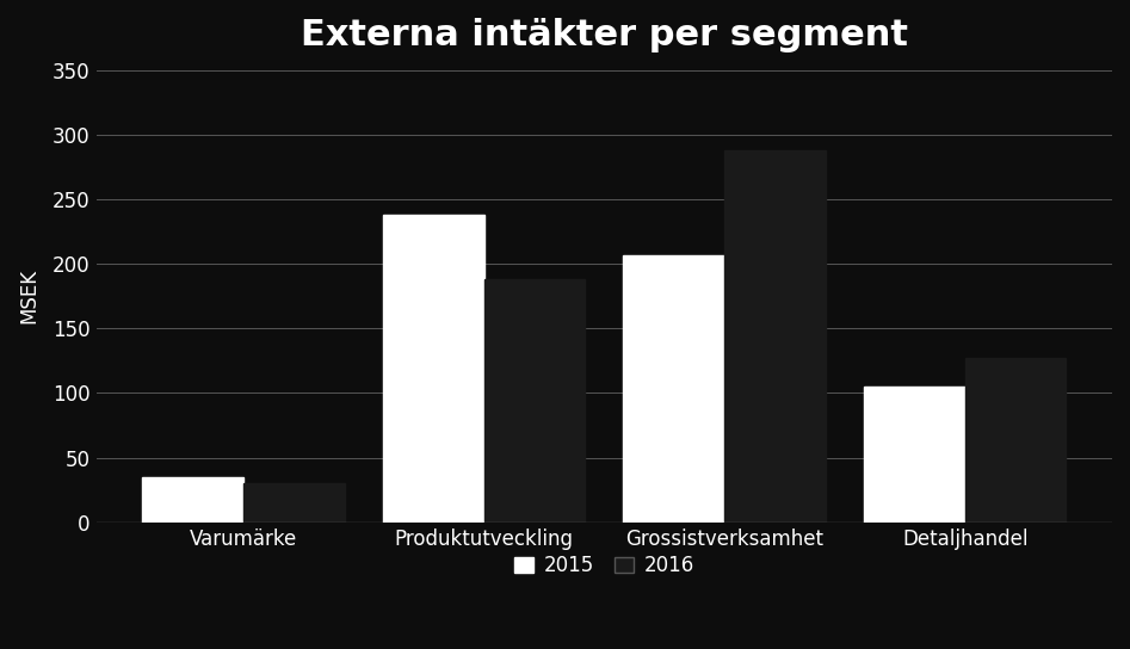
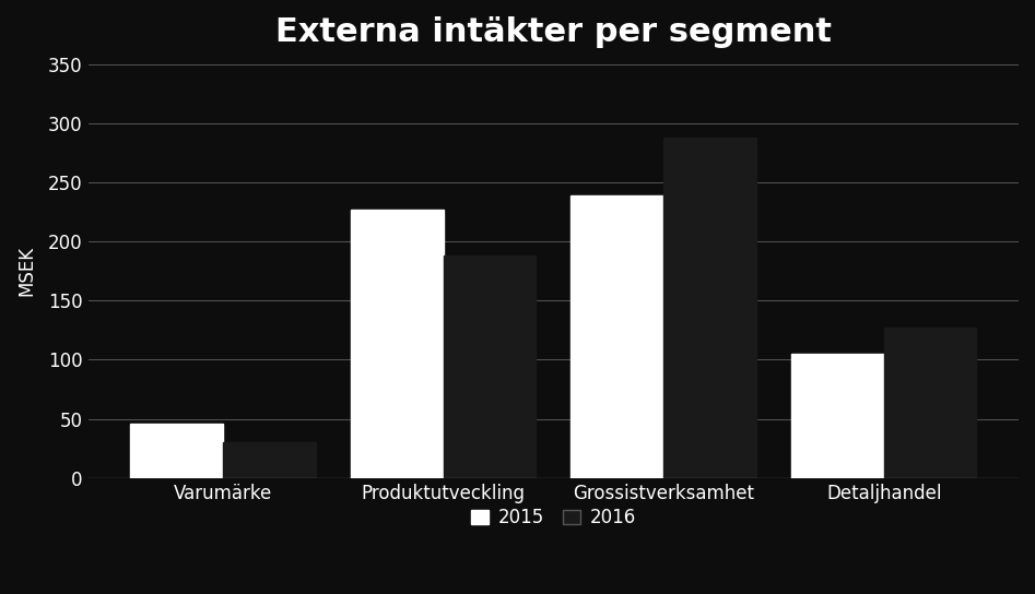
2015/Varumärke: 35 -> 46
2015/Produktutveckling: 238 -> 227
2015/Grossistverksamhet: 207 -> 239
